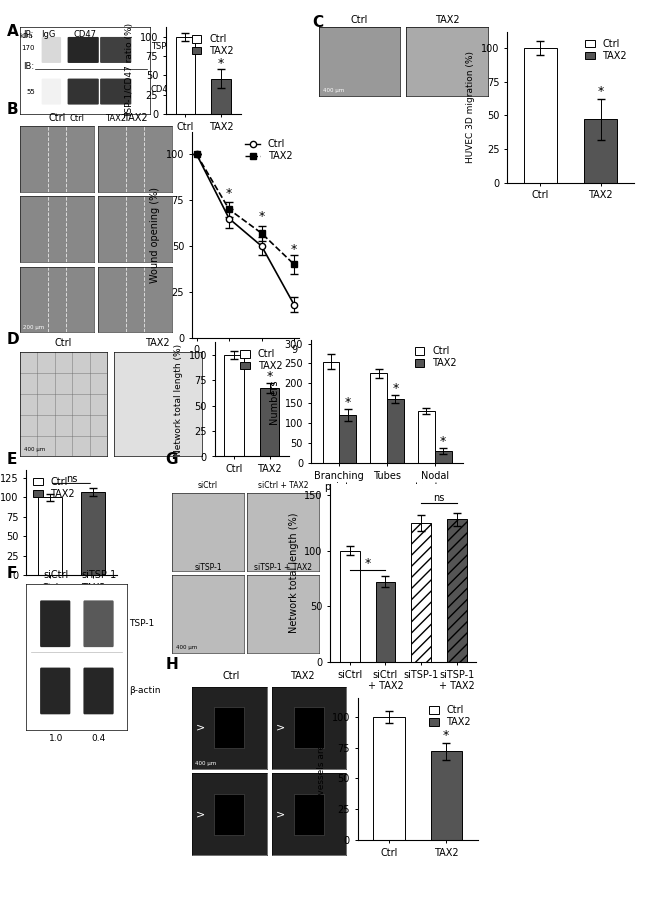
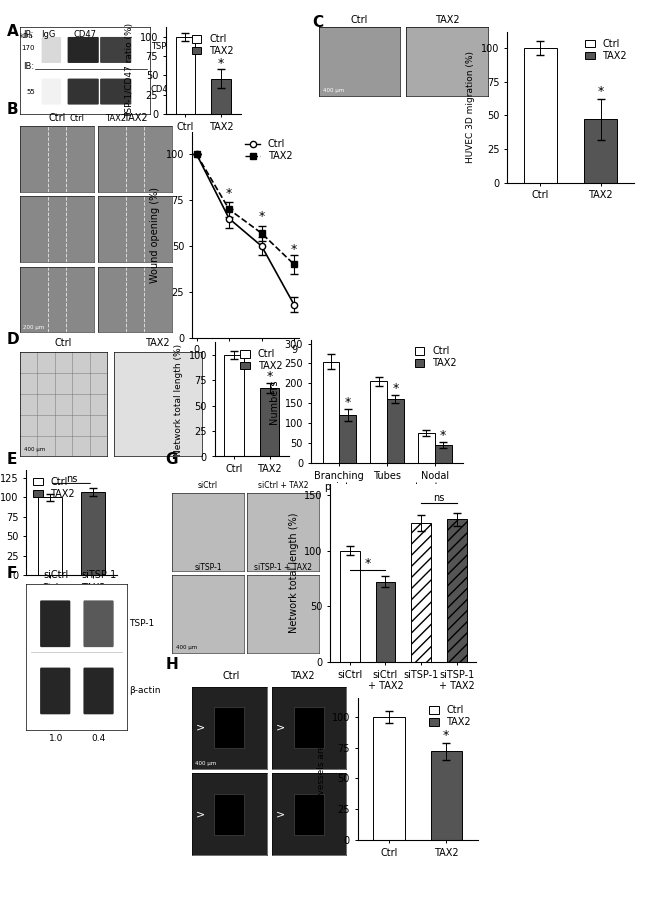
Ctrl/Tubes: 225 -> 205
Ctrl/Nodal structures: 130 -> 75
TAX2/Nodal structures: 30 -> 45
